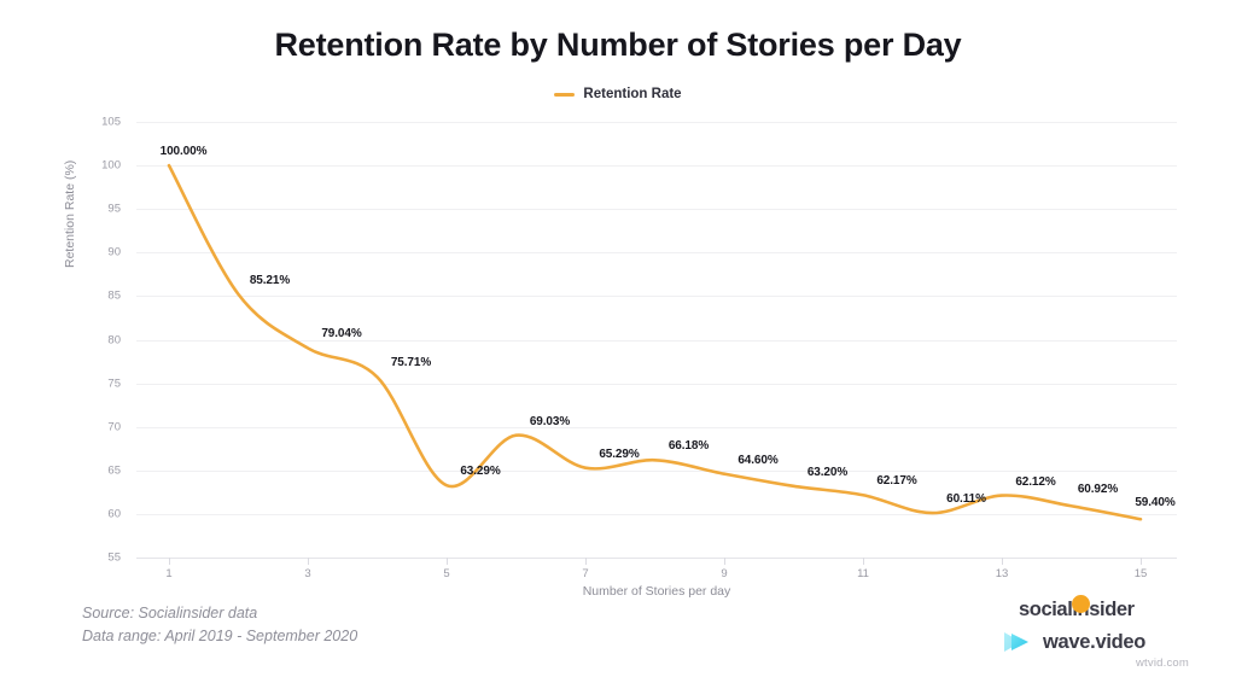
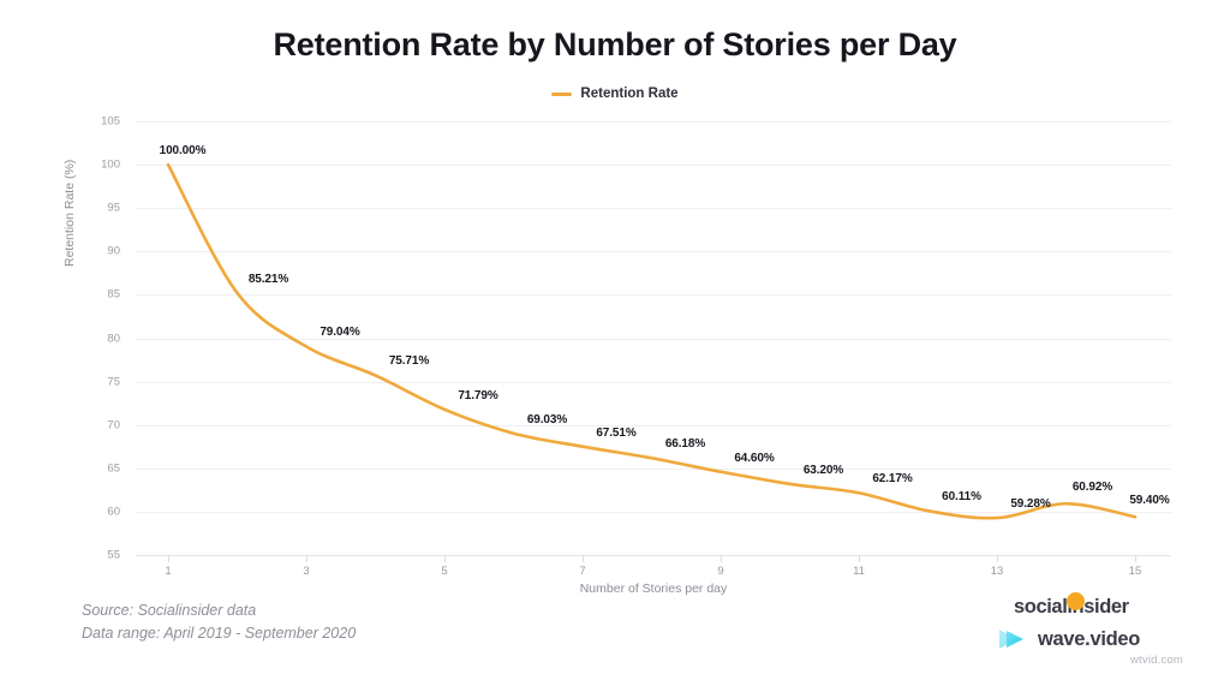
5: 63.29% -> 71.79%
7: 65.29% -> 67.51%
13: 62.12% -> 59.28%
